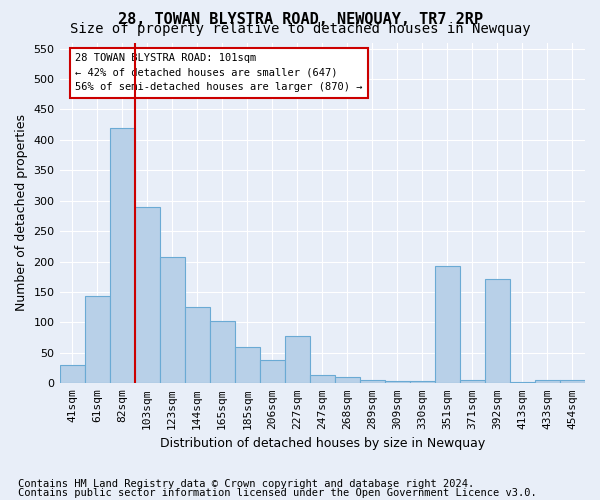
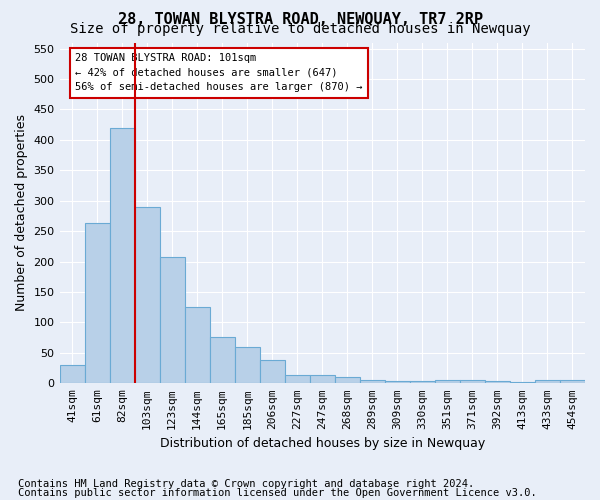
61sqm: 144 -> 263
165sqm: 102 -> 76
227sqm: 78 -> 14
351sqm: 192 -> 6
392sqm: 172 -> 3
